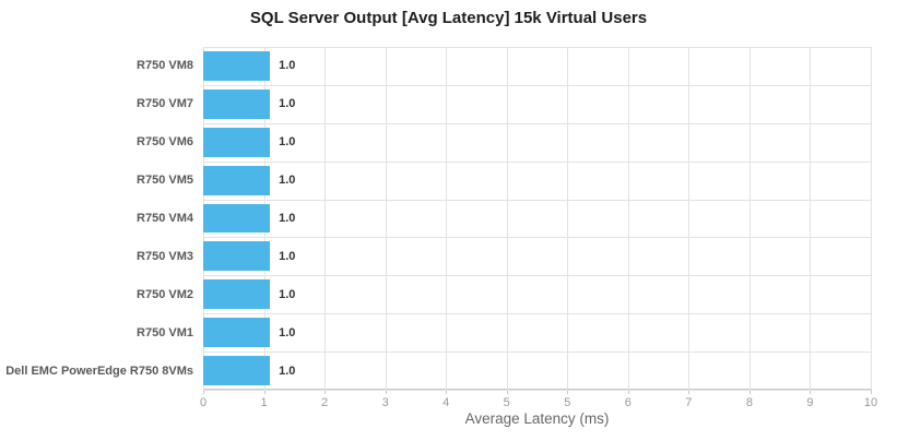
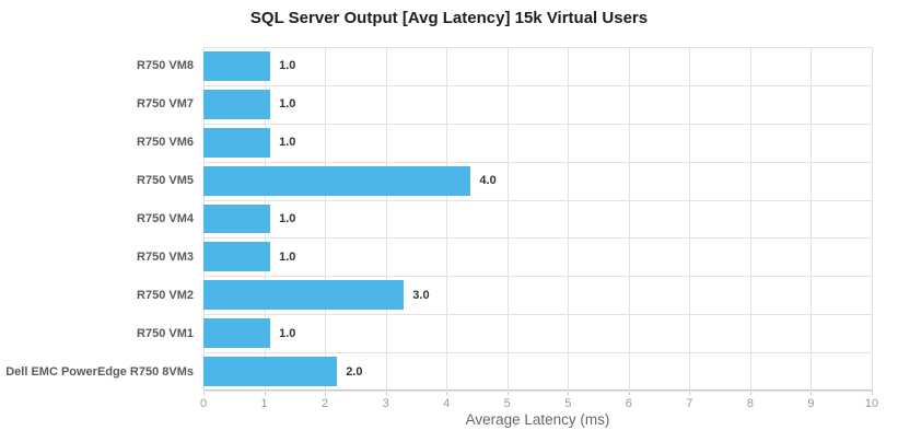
R750 VM5: 1.0 -> 4.0
R750 VM2: 1.0 -> 3.0
Dell EMC PowerEdge R750 8VMs: 1.0 -> 2.0
